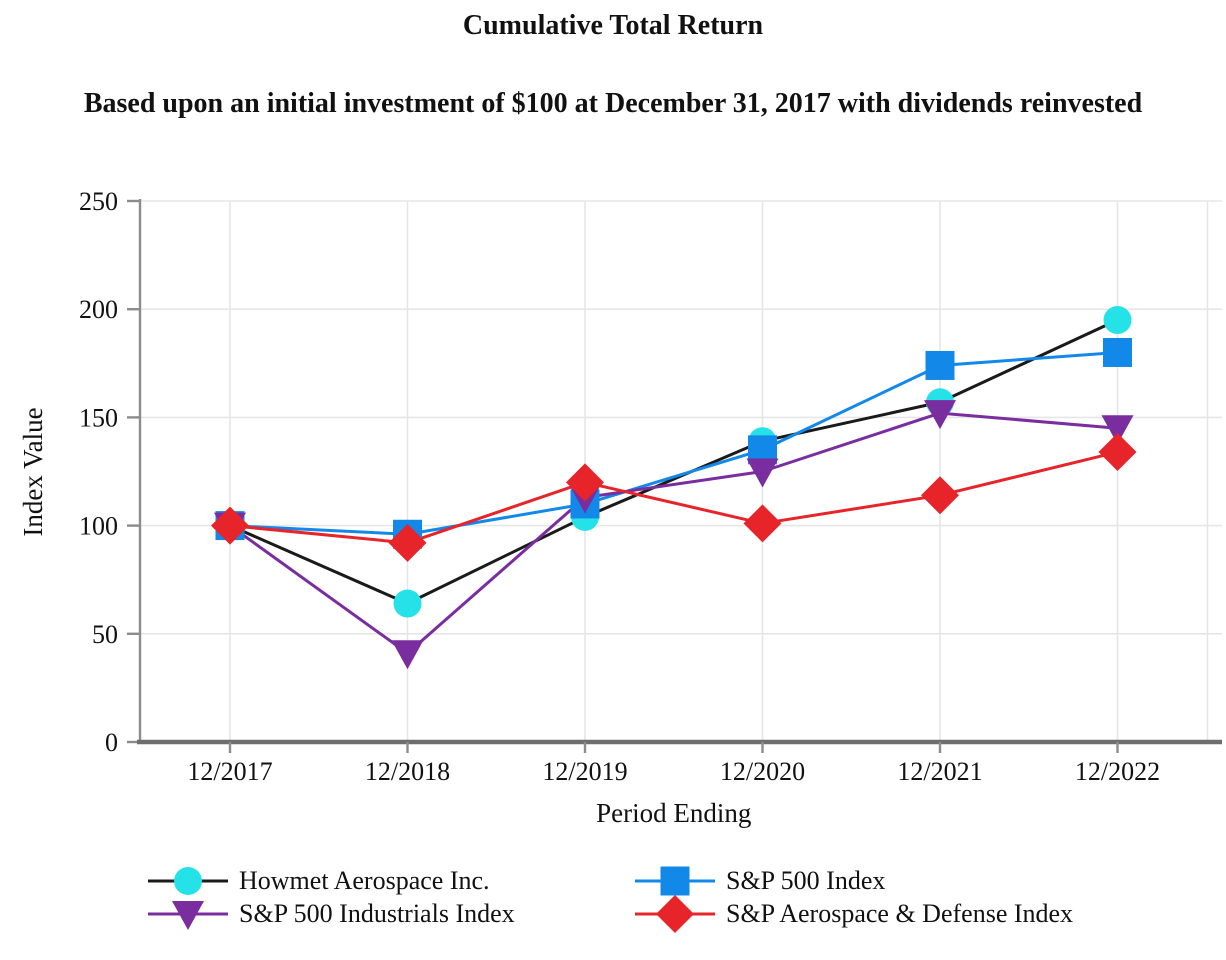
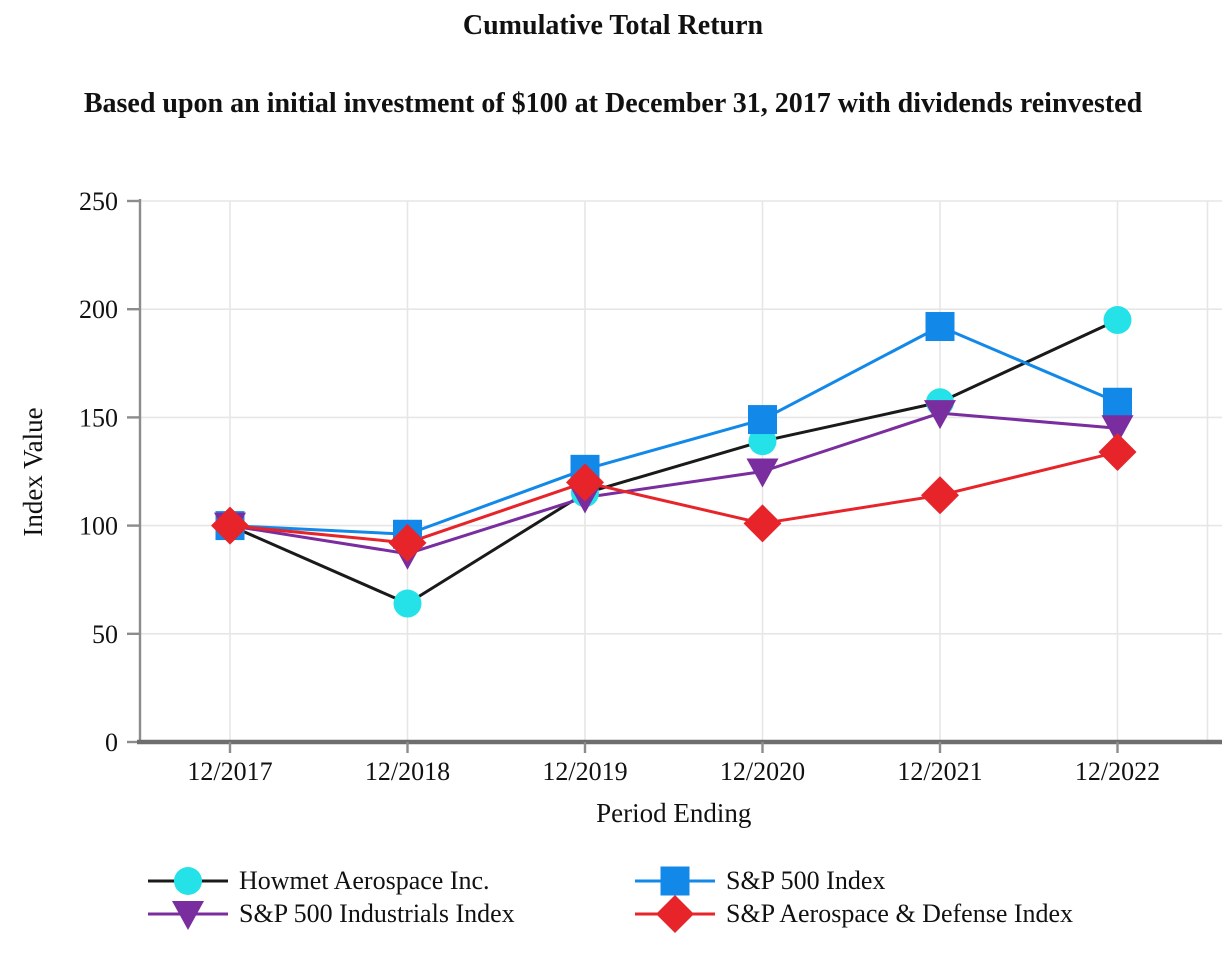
S&P 500 Industrials Index/12/2018: 41 -> 87
Howmet Aerospace Inc./12/2019: 104 -> 115
S&P 500 Index/12/2019: 110 -> 126
S&P 500 Index/12/2020: 135 -> 149
S&P 500 Index/12/2021: 174 -> 192
S&P 500 Index/12/2022: 180 -> 157
